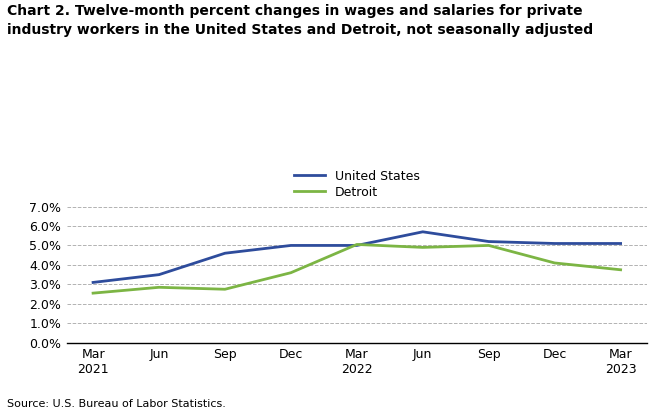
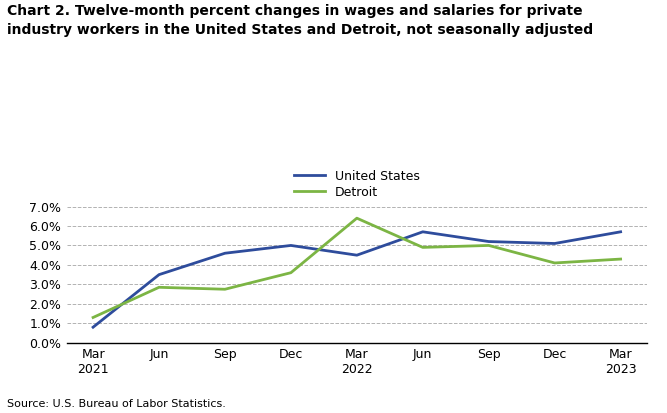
United States/Mar 2021: 3.1% -> 0.8%
Detroit/Mar 2021: 2.5% -> 1.3%
United States/Mar 2022: 5.0% -> 4.5%
Detroit/Mar 2022: 5.0% -> 6.4%
United States/Mar 2023: 5.1% -> 5.7%
Detroit/Mar 2023: 3.8% -> 4.3%
